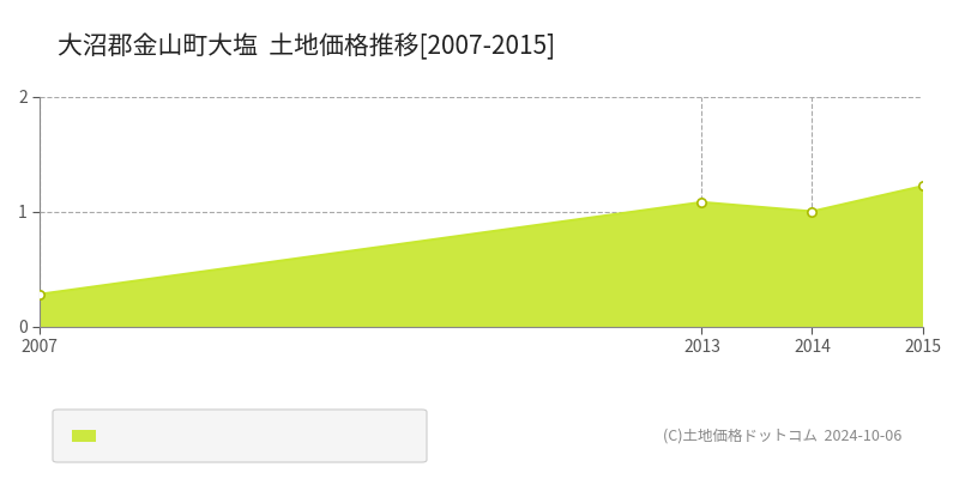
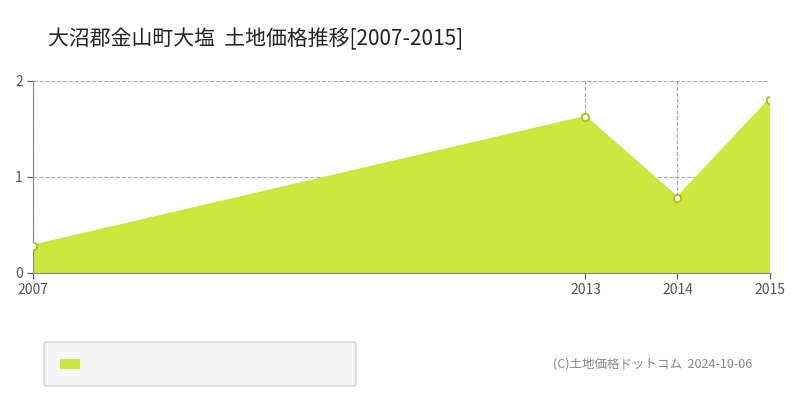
2013: 1.08 -> 1.62
2014: 1.00 -> 0.78
2015: 1.22 -> 1.80
